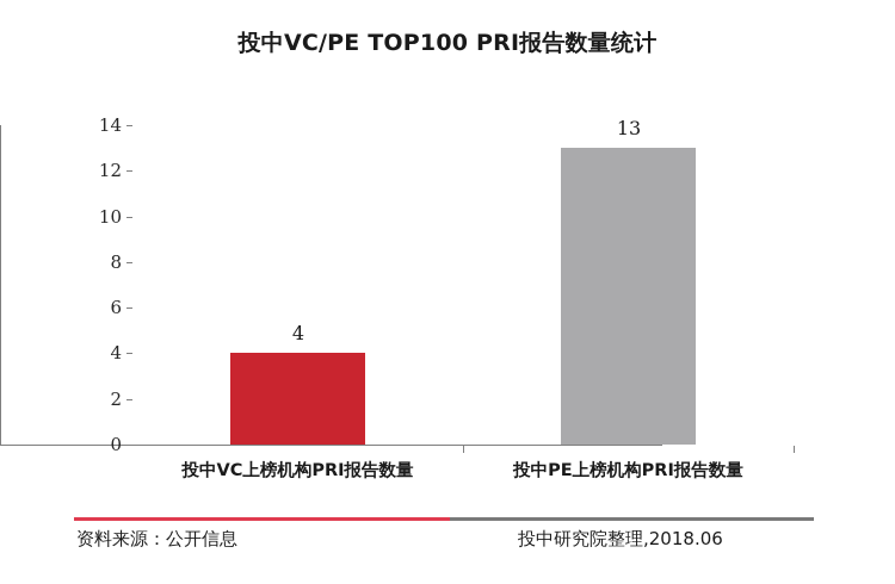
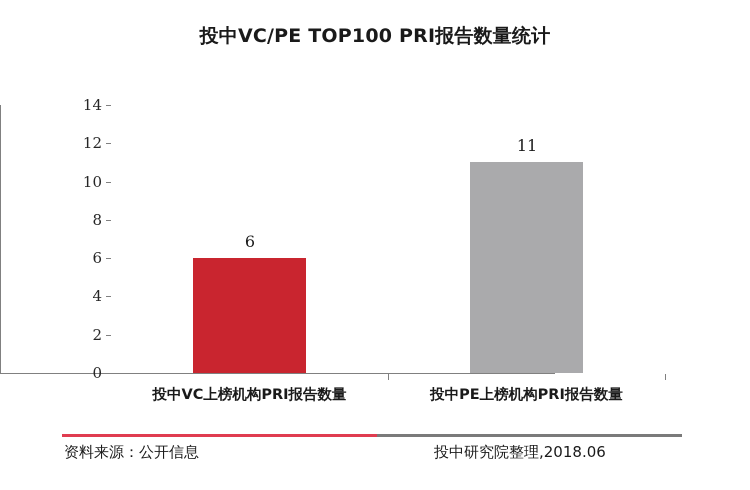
投中VC上榜机构PRI报告数量: 4 -> 6
投中PE上榜机构PRI报告数量: 13 -> 11
